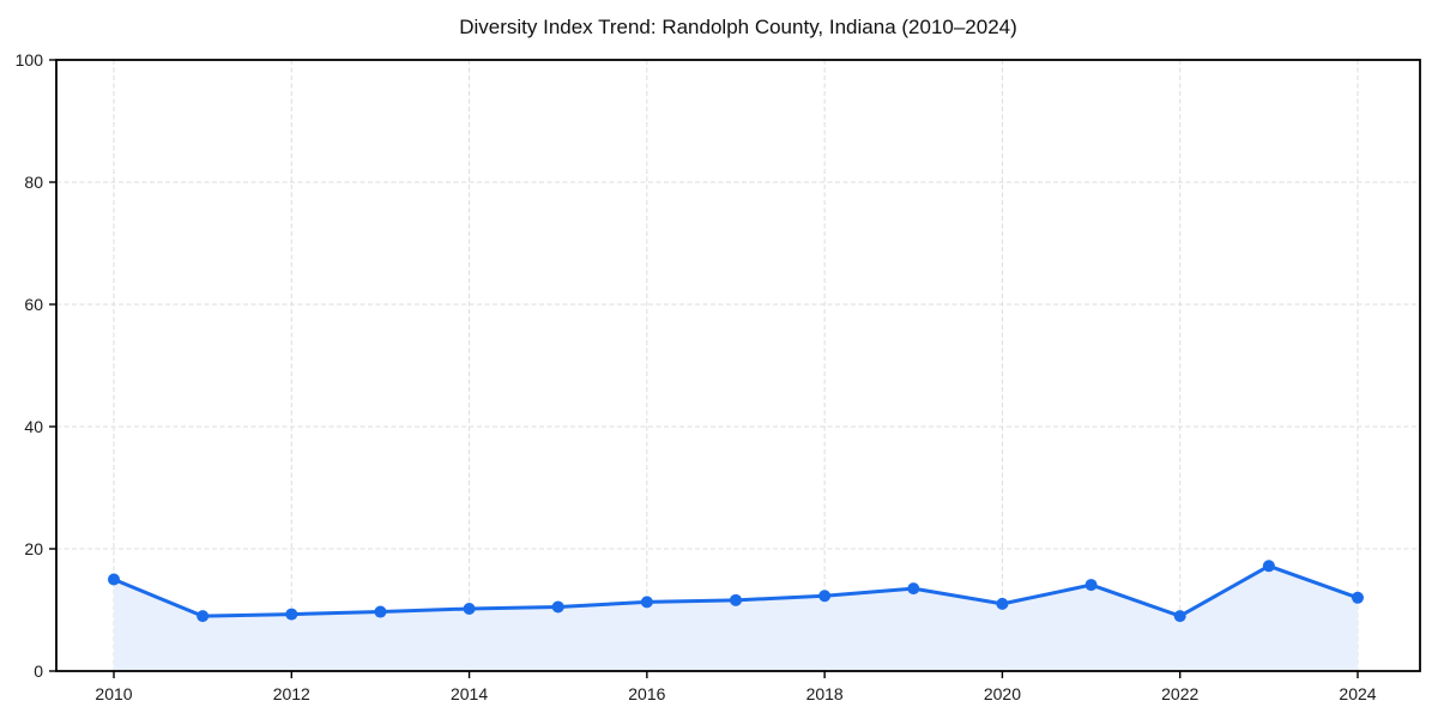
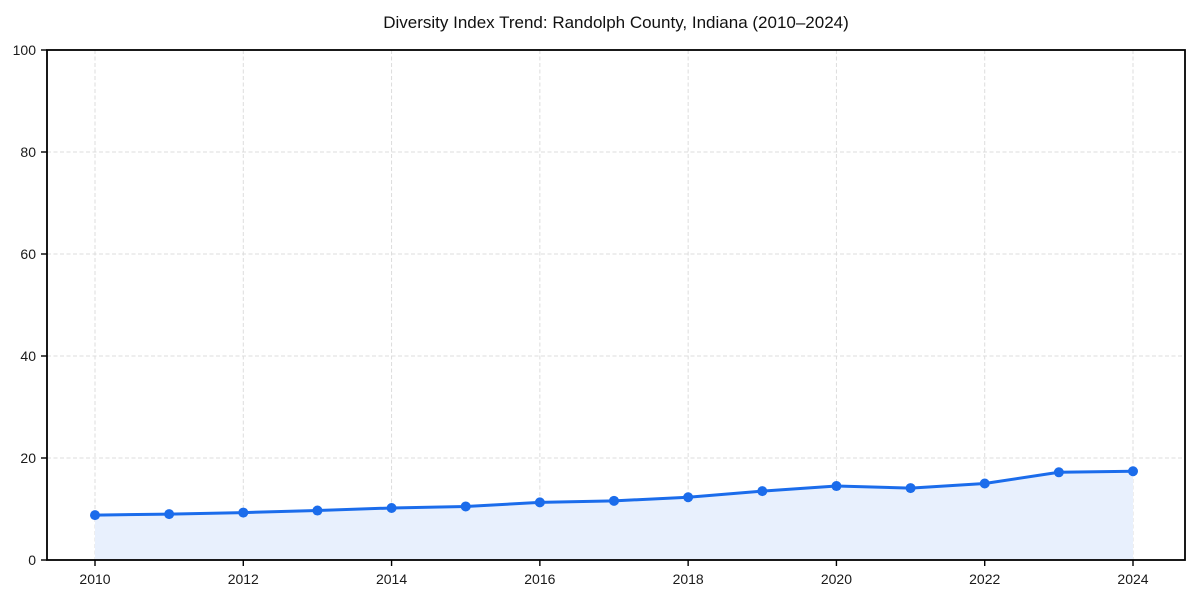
2010: 15 -> 9
2020: 11 -> 14
2022: 9 -> 15
2024: 12 -> 17
